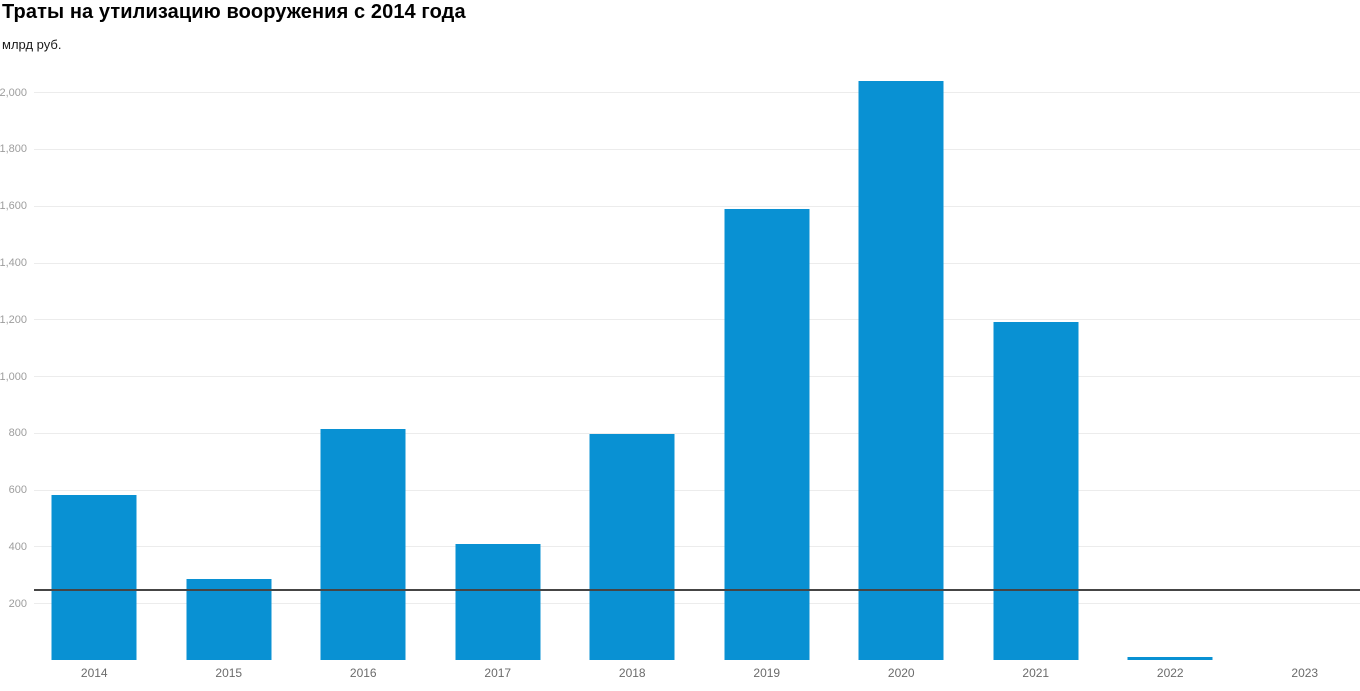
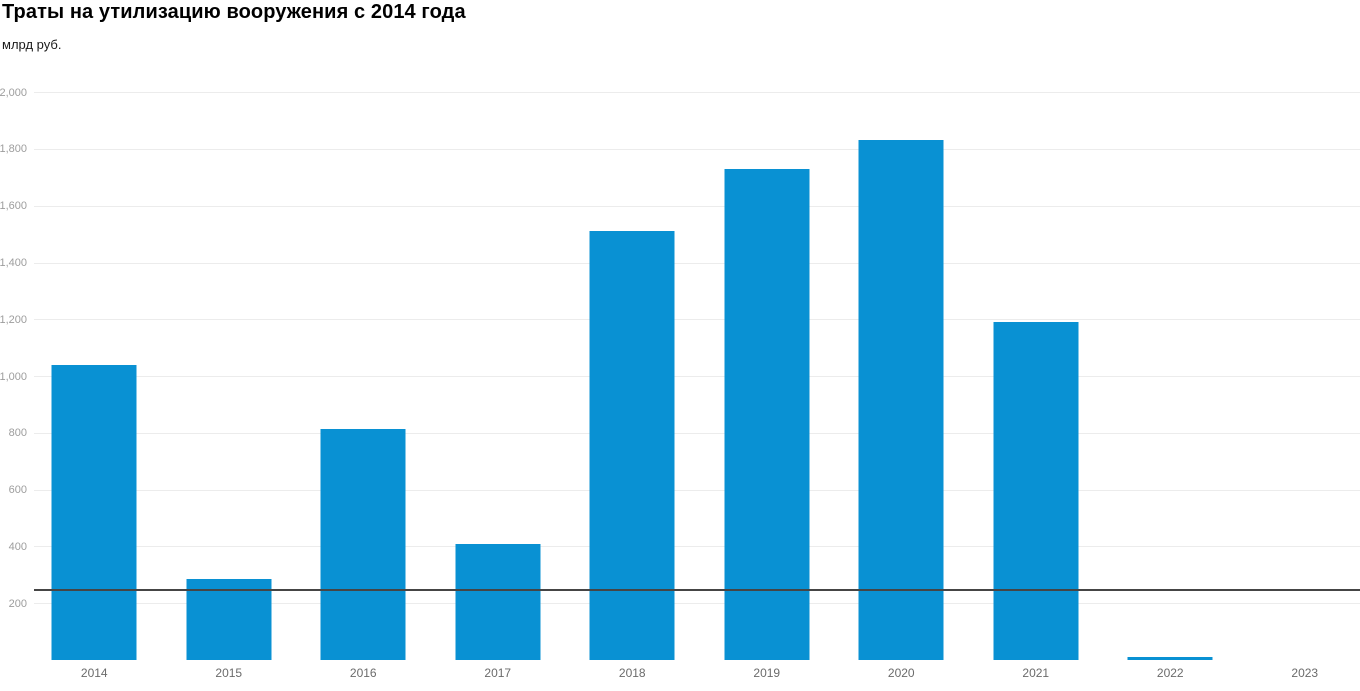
2014: 580 -> 1040
2018: 800 -> 1510
2019: 1590 -> 1730
2020: 2040 -> 1830
